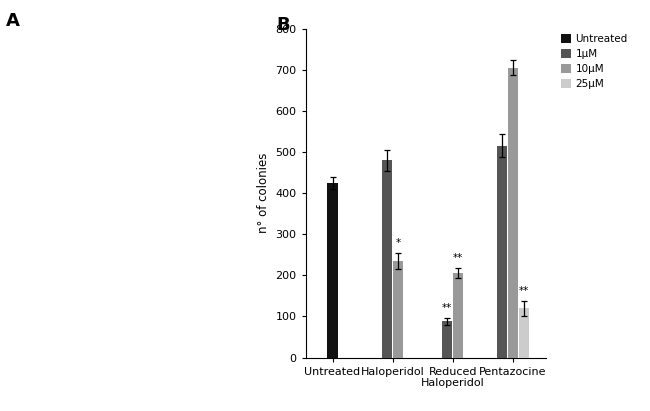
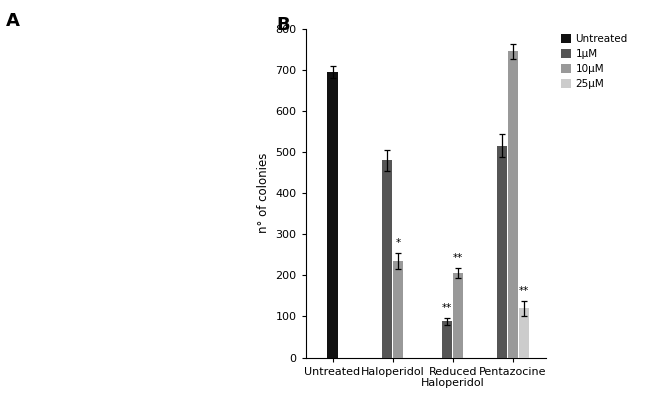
Untreated: 425 -> 695
Pentazocine: 705 -> 745
